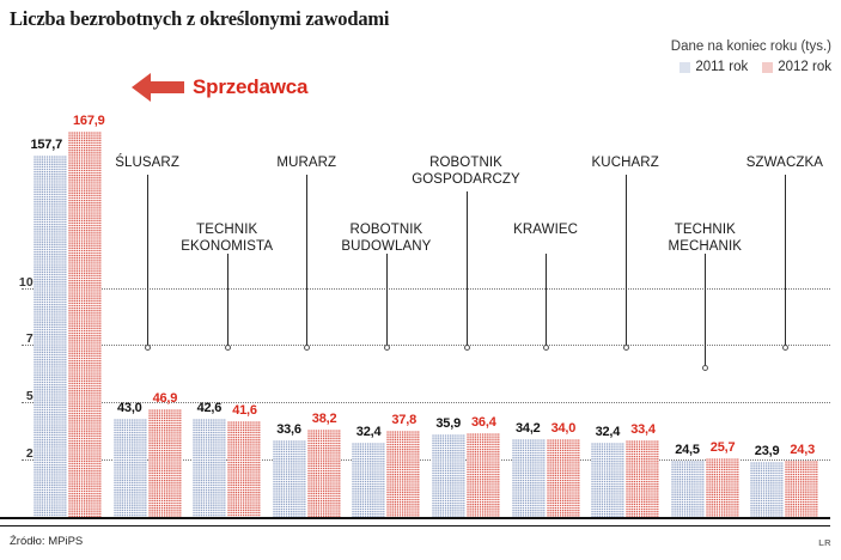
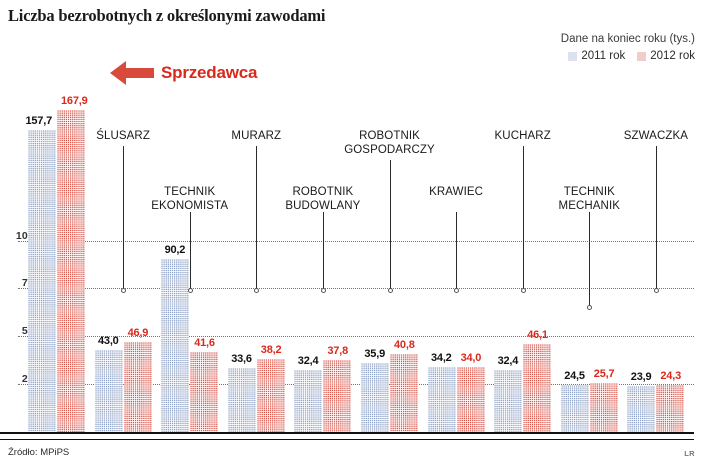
2011 rok/TECHNIK EKONOMISTA: 42,6 -> 90,2
2012 rok/ROBOTNIK GOSPODARCZY: 36,4 -> 40,8
2012 rok/KUCHARZ: 33,4 -> 46,1
